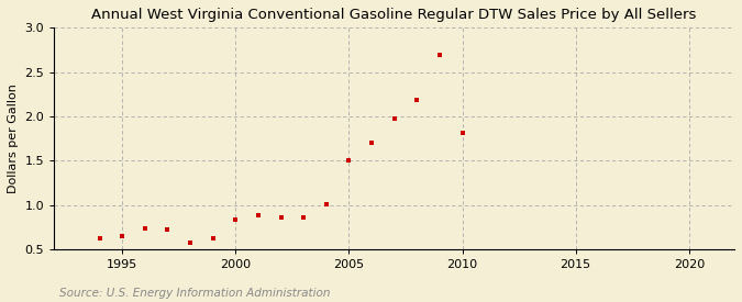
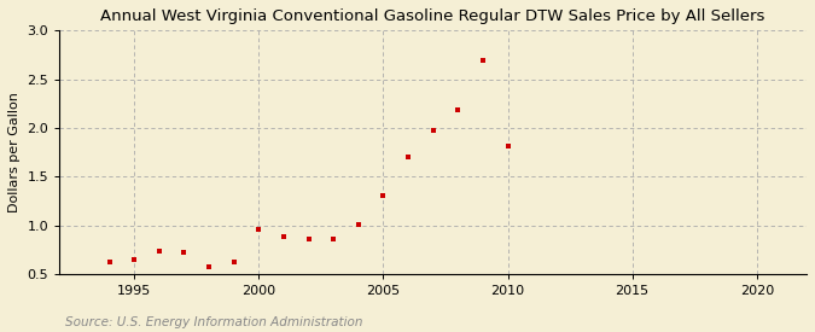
2000: 0.84 -> 0.96
2005: 1.50 -> 1.30
